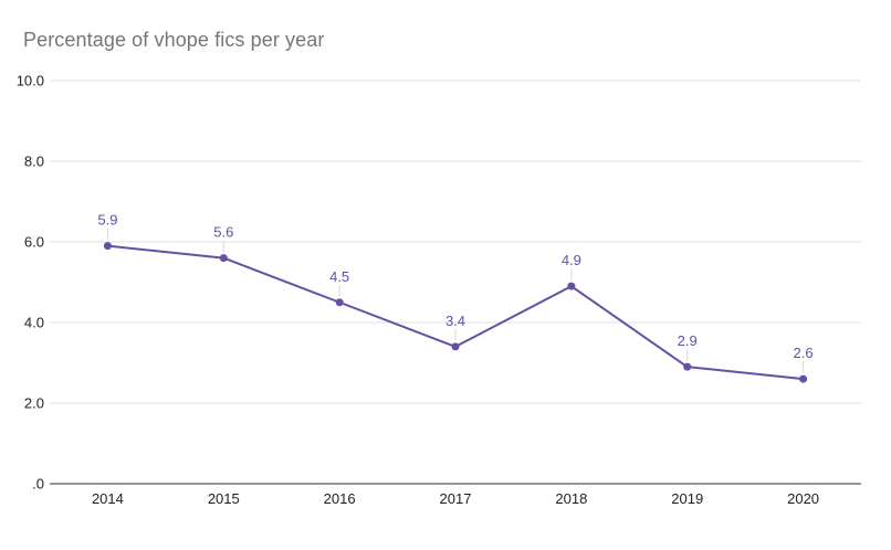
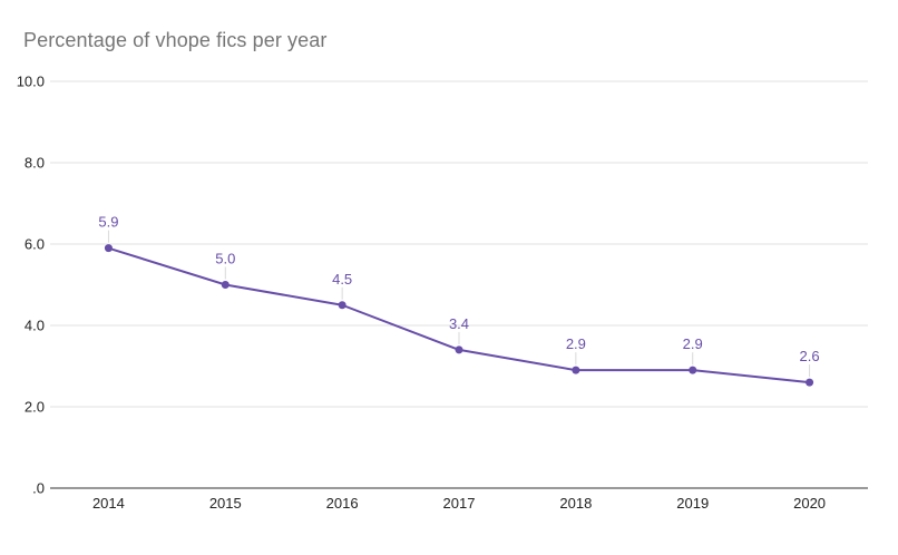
2015: 5.6 -> 5.0
2018: 4.9 -> 2.9
